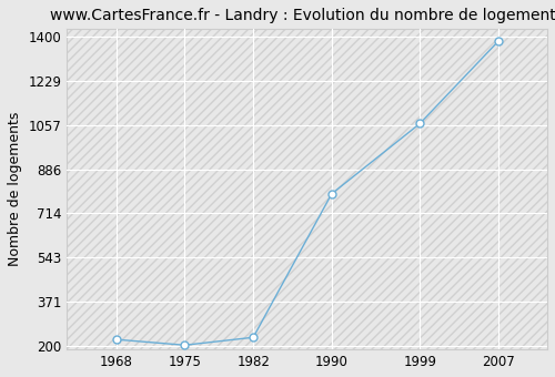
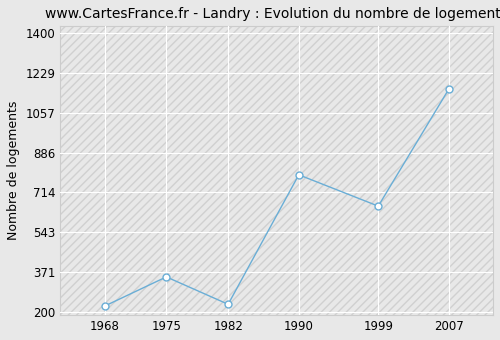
1975: 202 -> 350
1999: 1063 -> 655
2007: 1383 -> 1160
